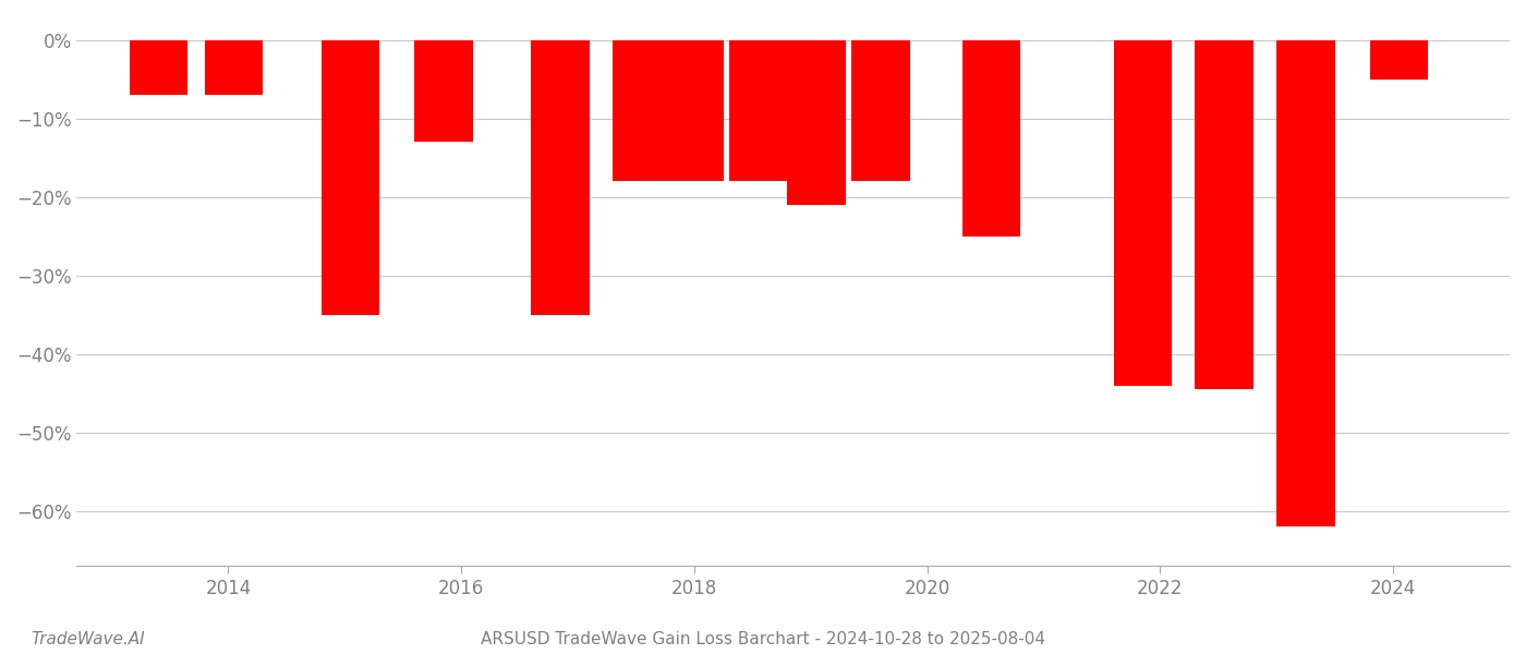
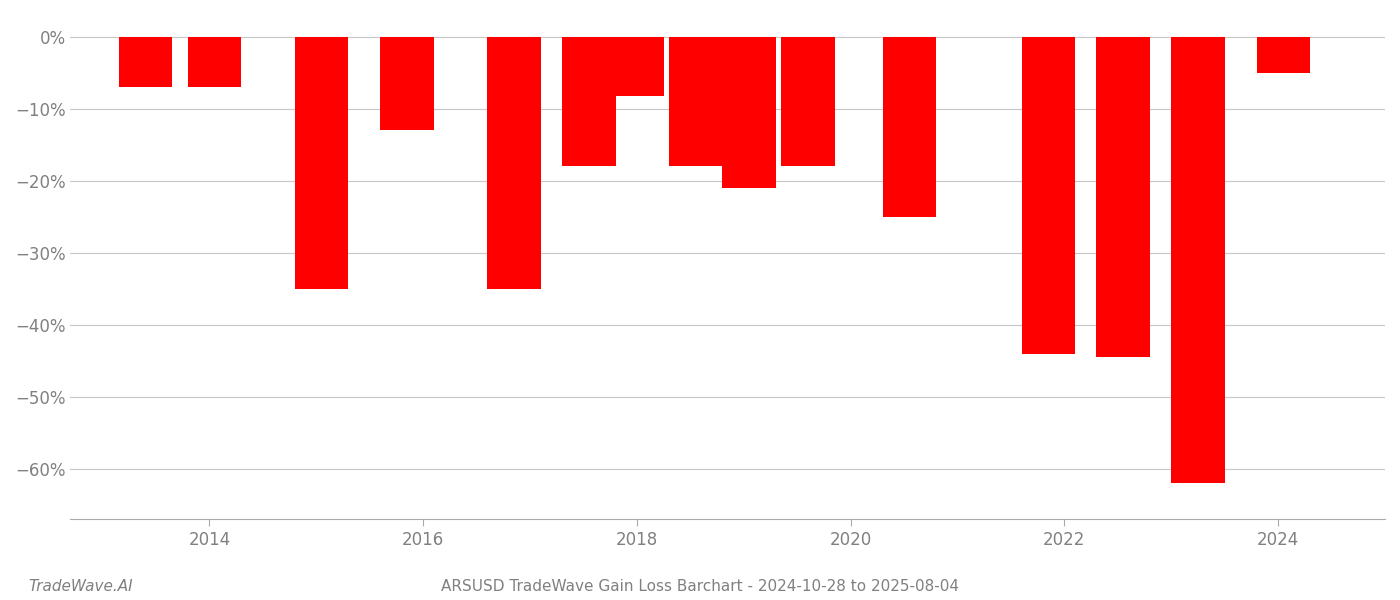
2018: -18.0% -> -8.2%
